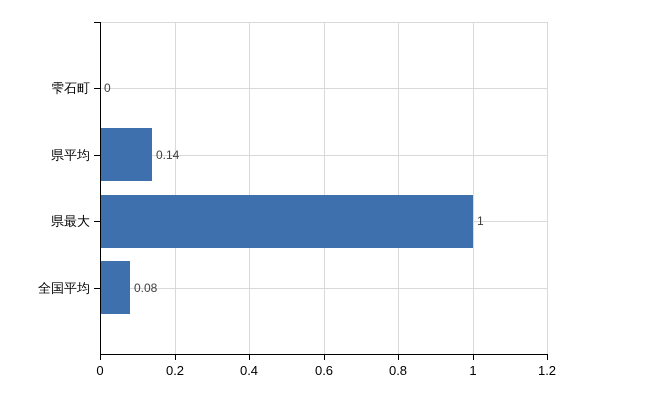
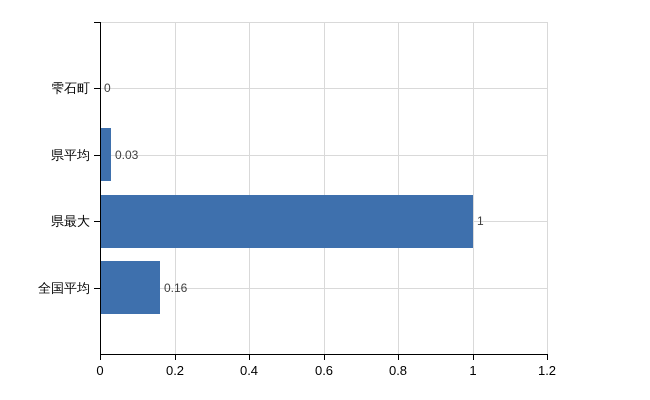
県平均: 0.14 -> 0.03
全国平均: 0.08 -> 0.16
